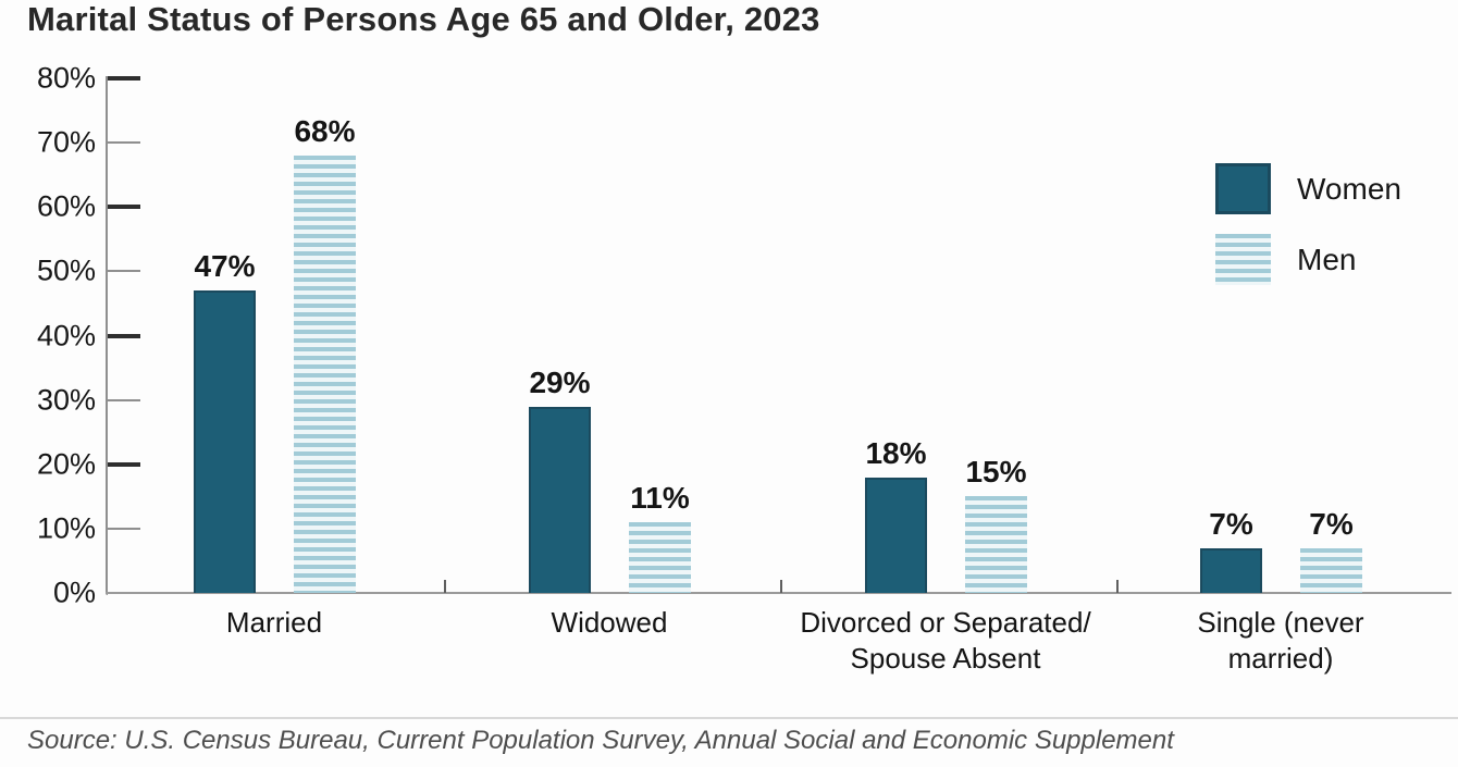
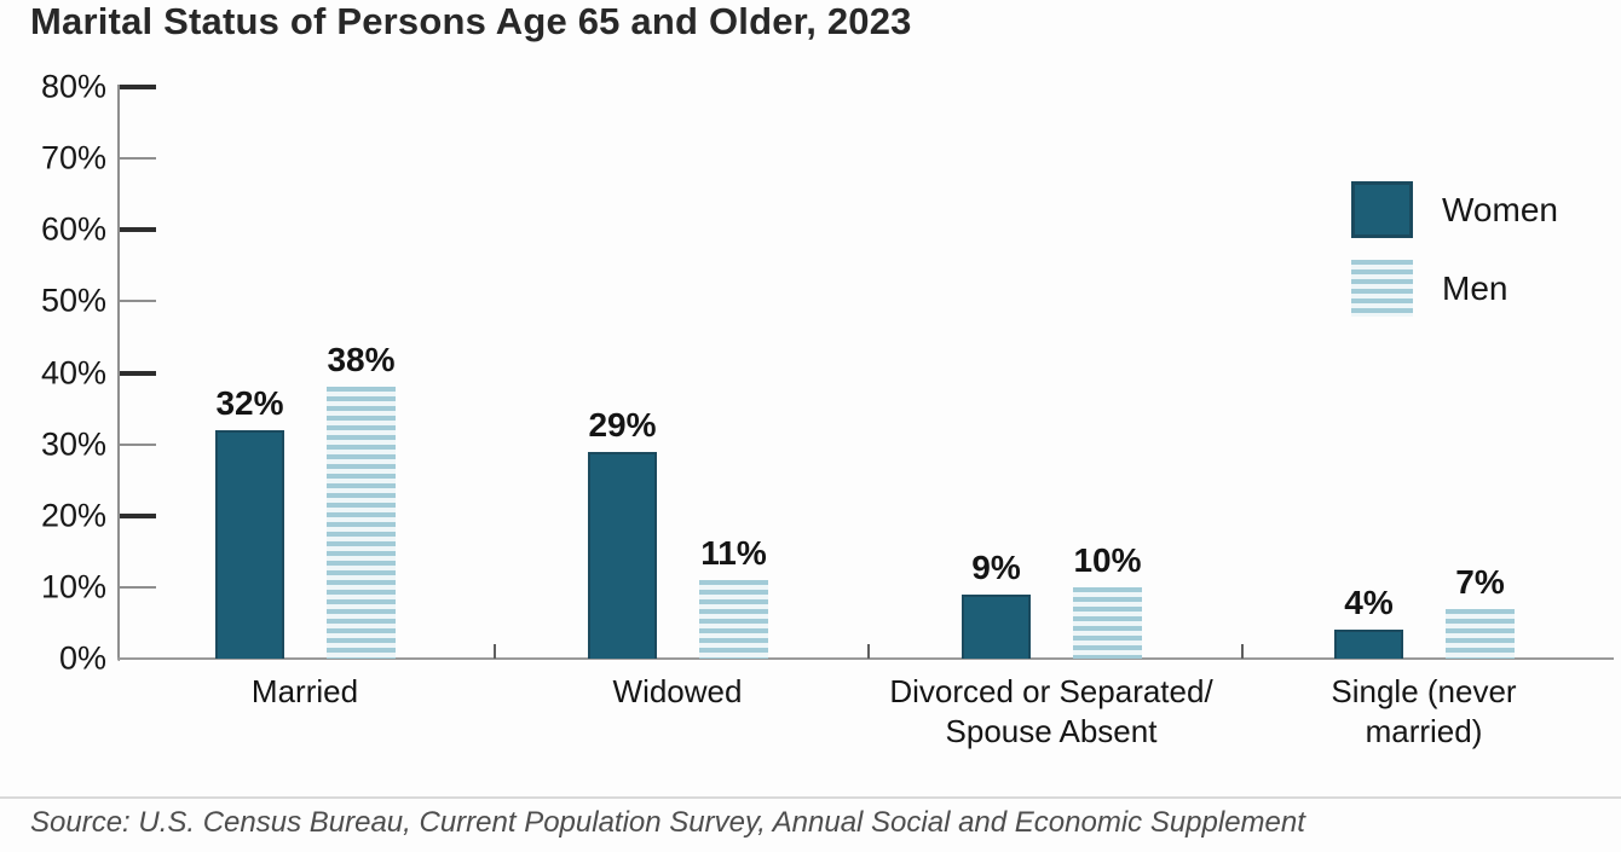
Women/Married: 47% -> 32%
Men/Married: 68% -> 38%
Women/Divorced or Separated/Spouse Absent: 18% -> 9%
Men/Divorced or Separated/Spouse Absent: 15% -> 10%
Women/Single (never married): 7% -> 4%
